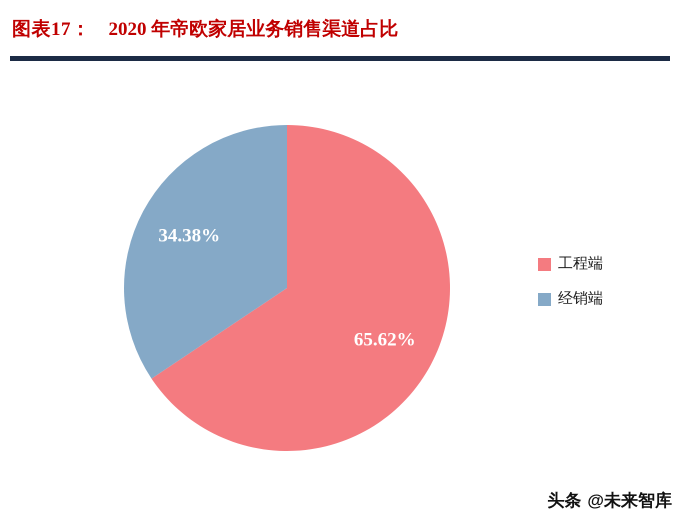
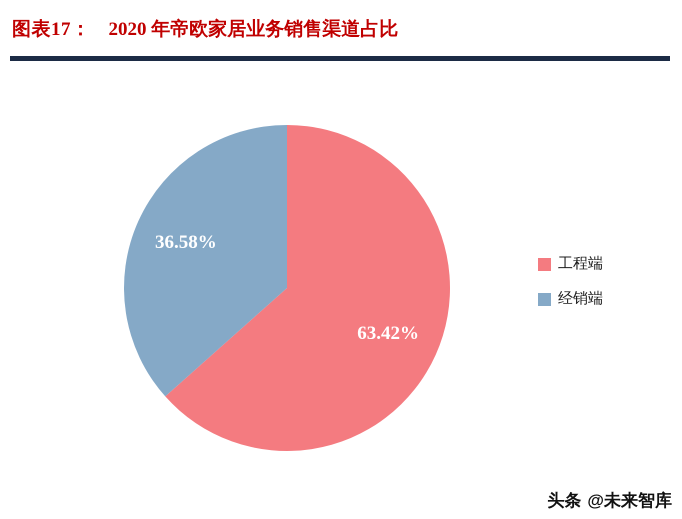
工程端: 65.62% -> 63.42%
经销端: 34.38% -> 36.58%
